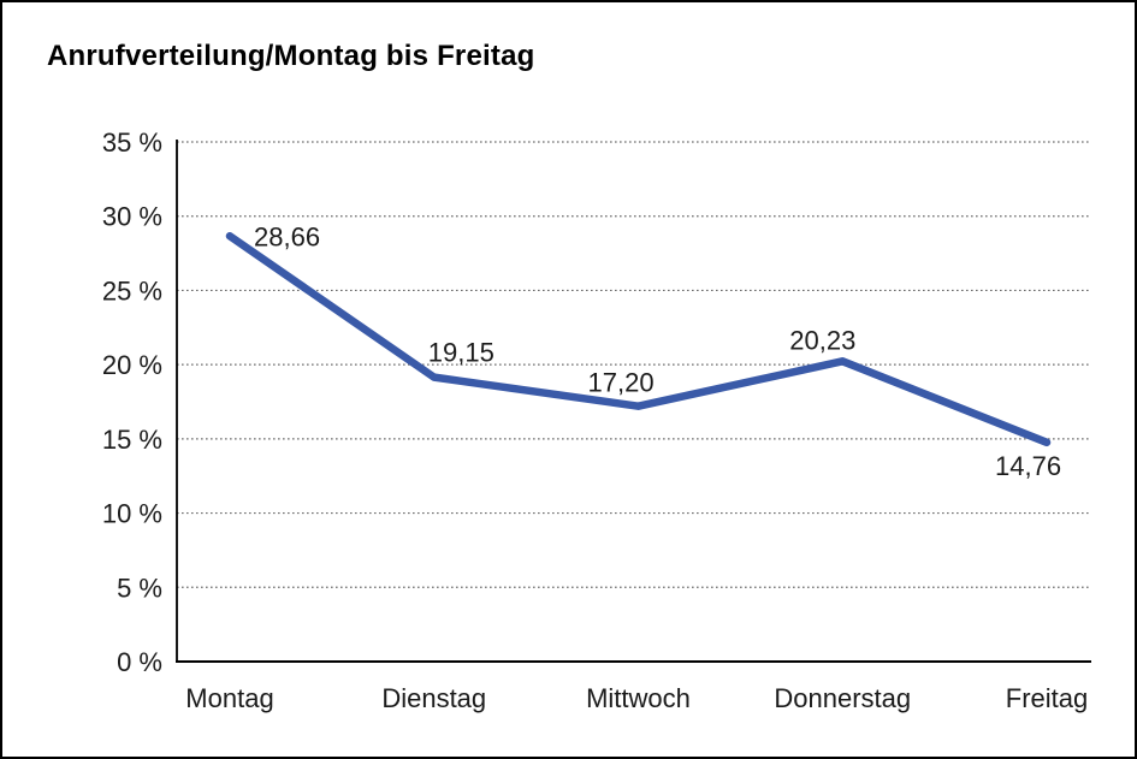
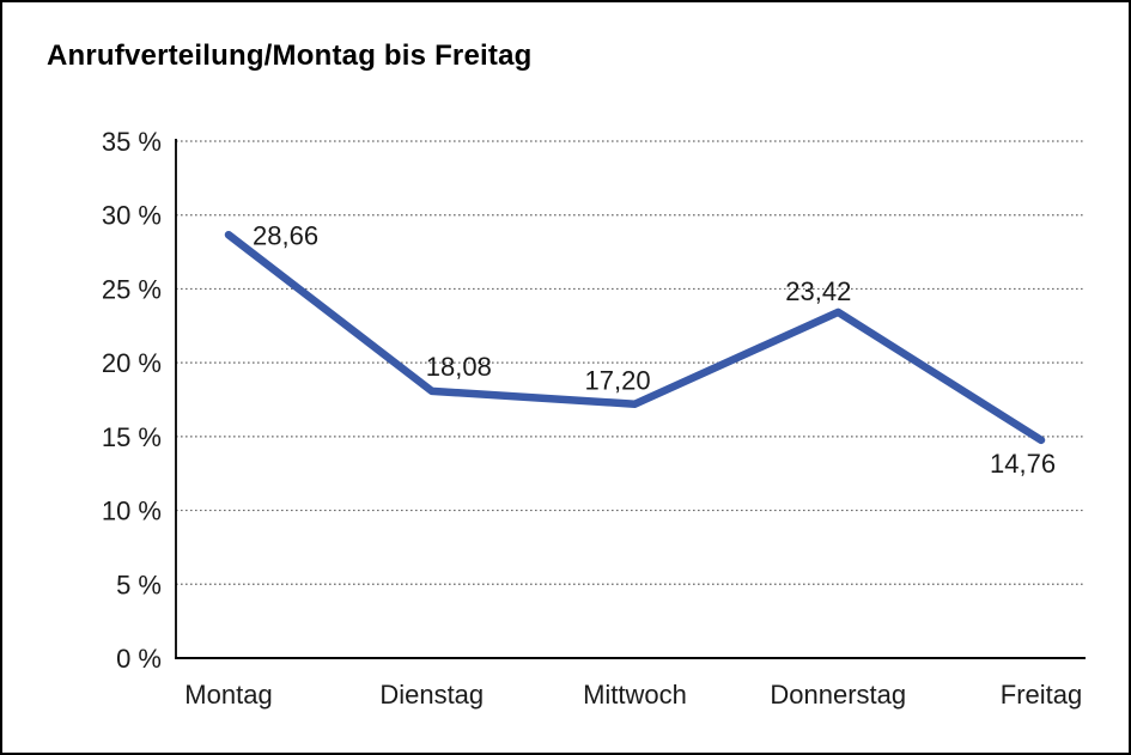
Dienstag: 19,15 -> 18,08
Donnerstag: 20,23 -> 23,42
